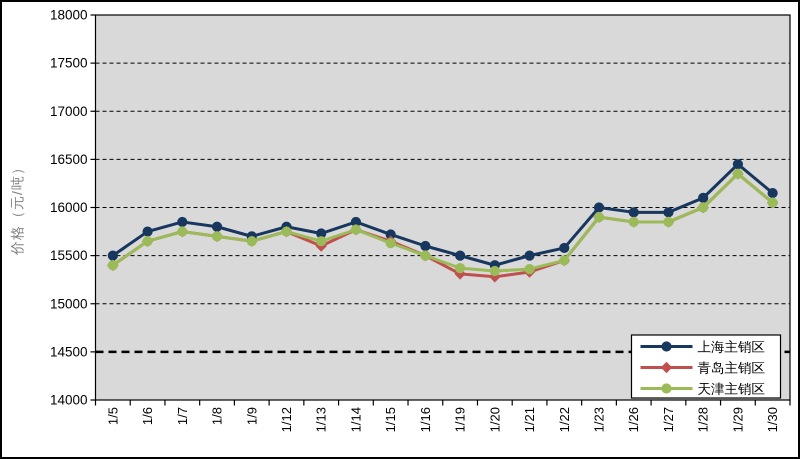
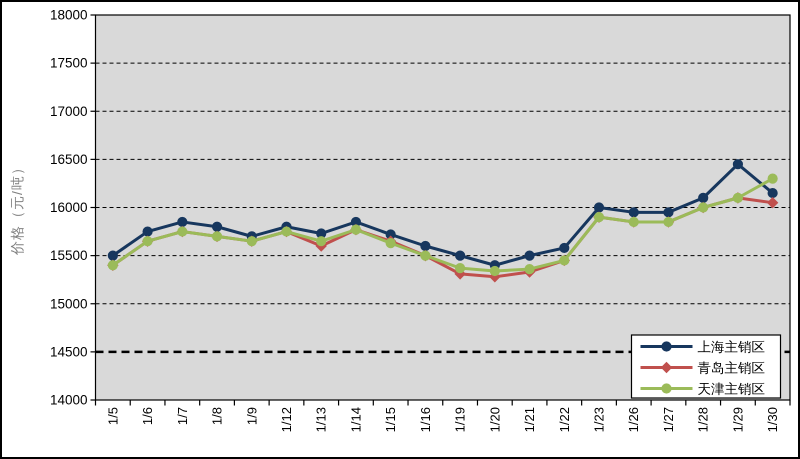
青岛主销区/1/29: 16400 -> 16100
天津主销区/1/29: 16400 -> 16100
天津主销区/1/30: 16000 -> 16300
